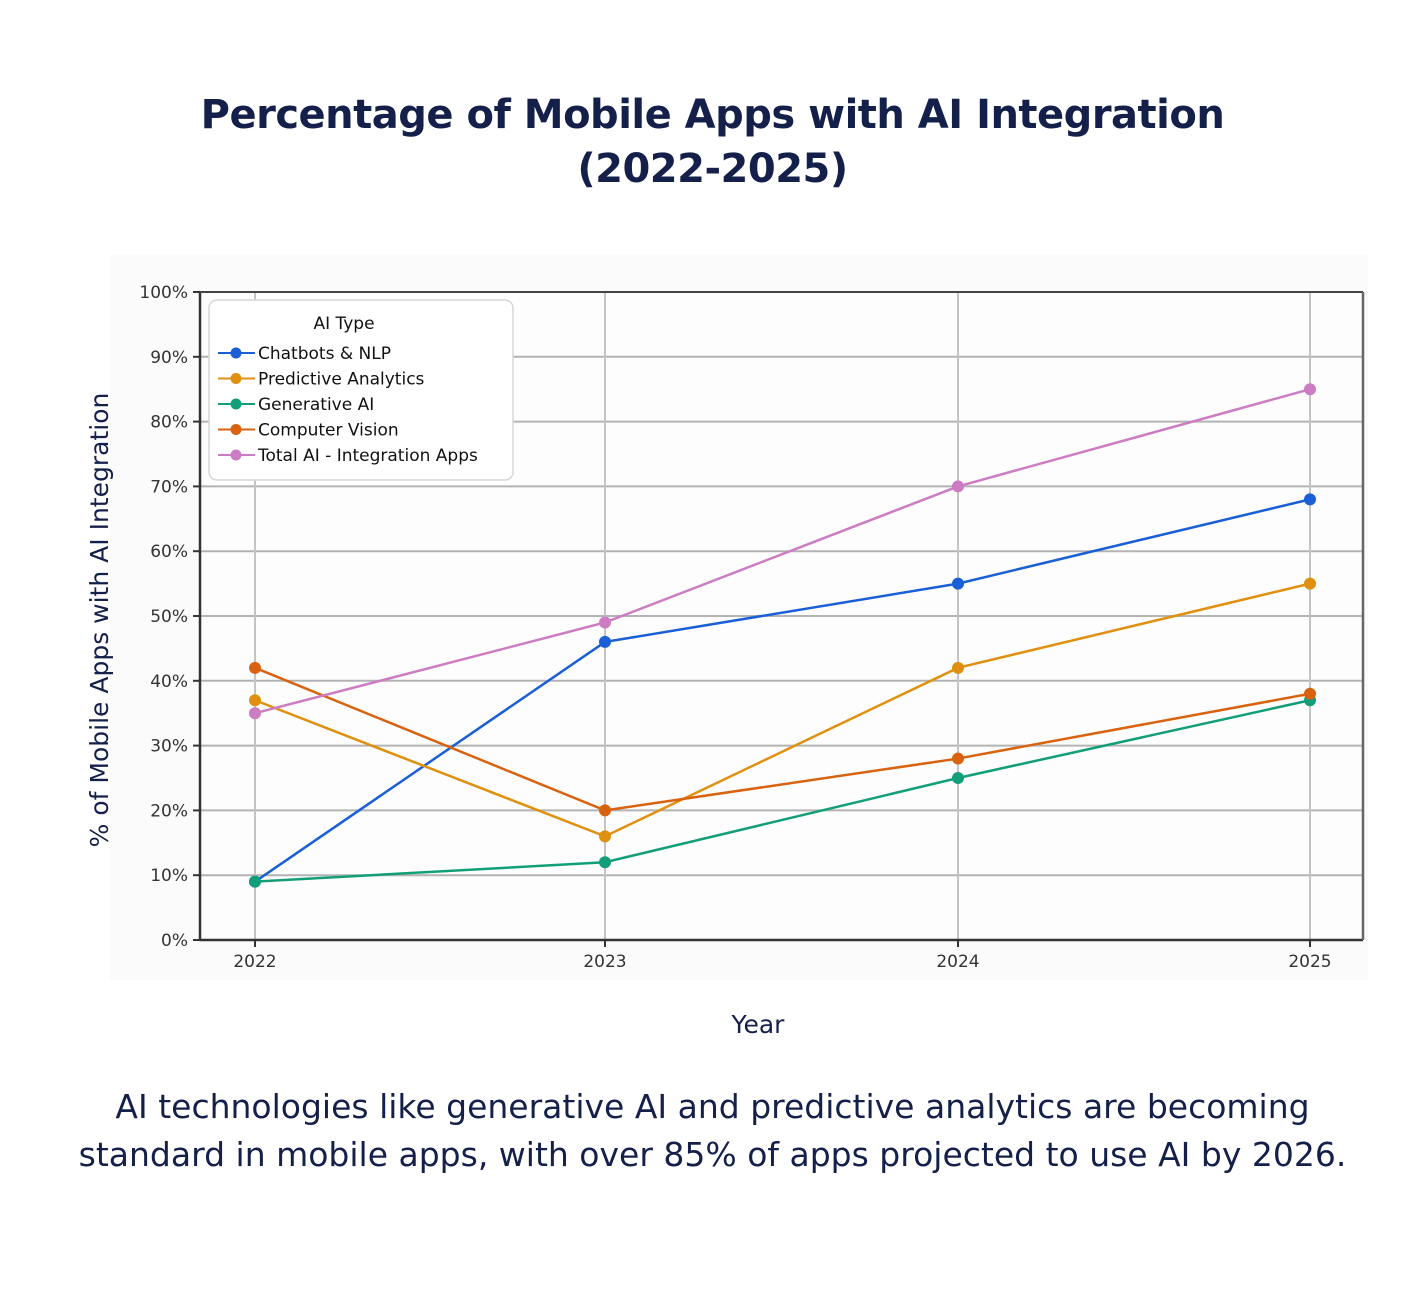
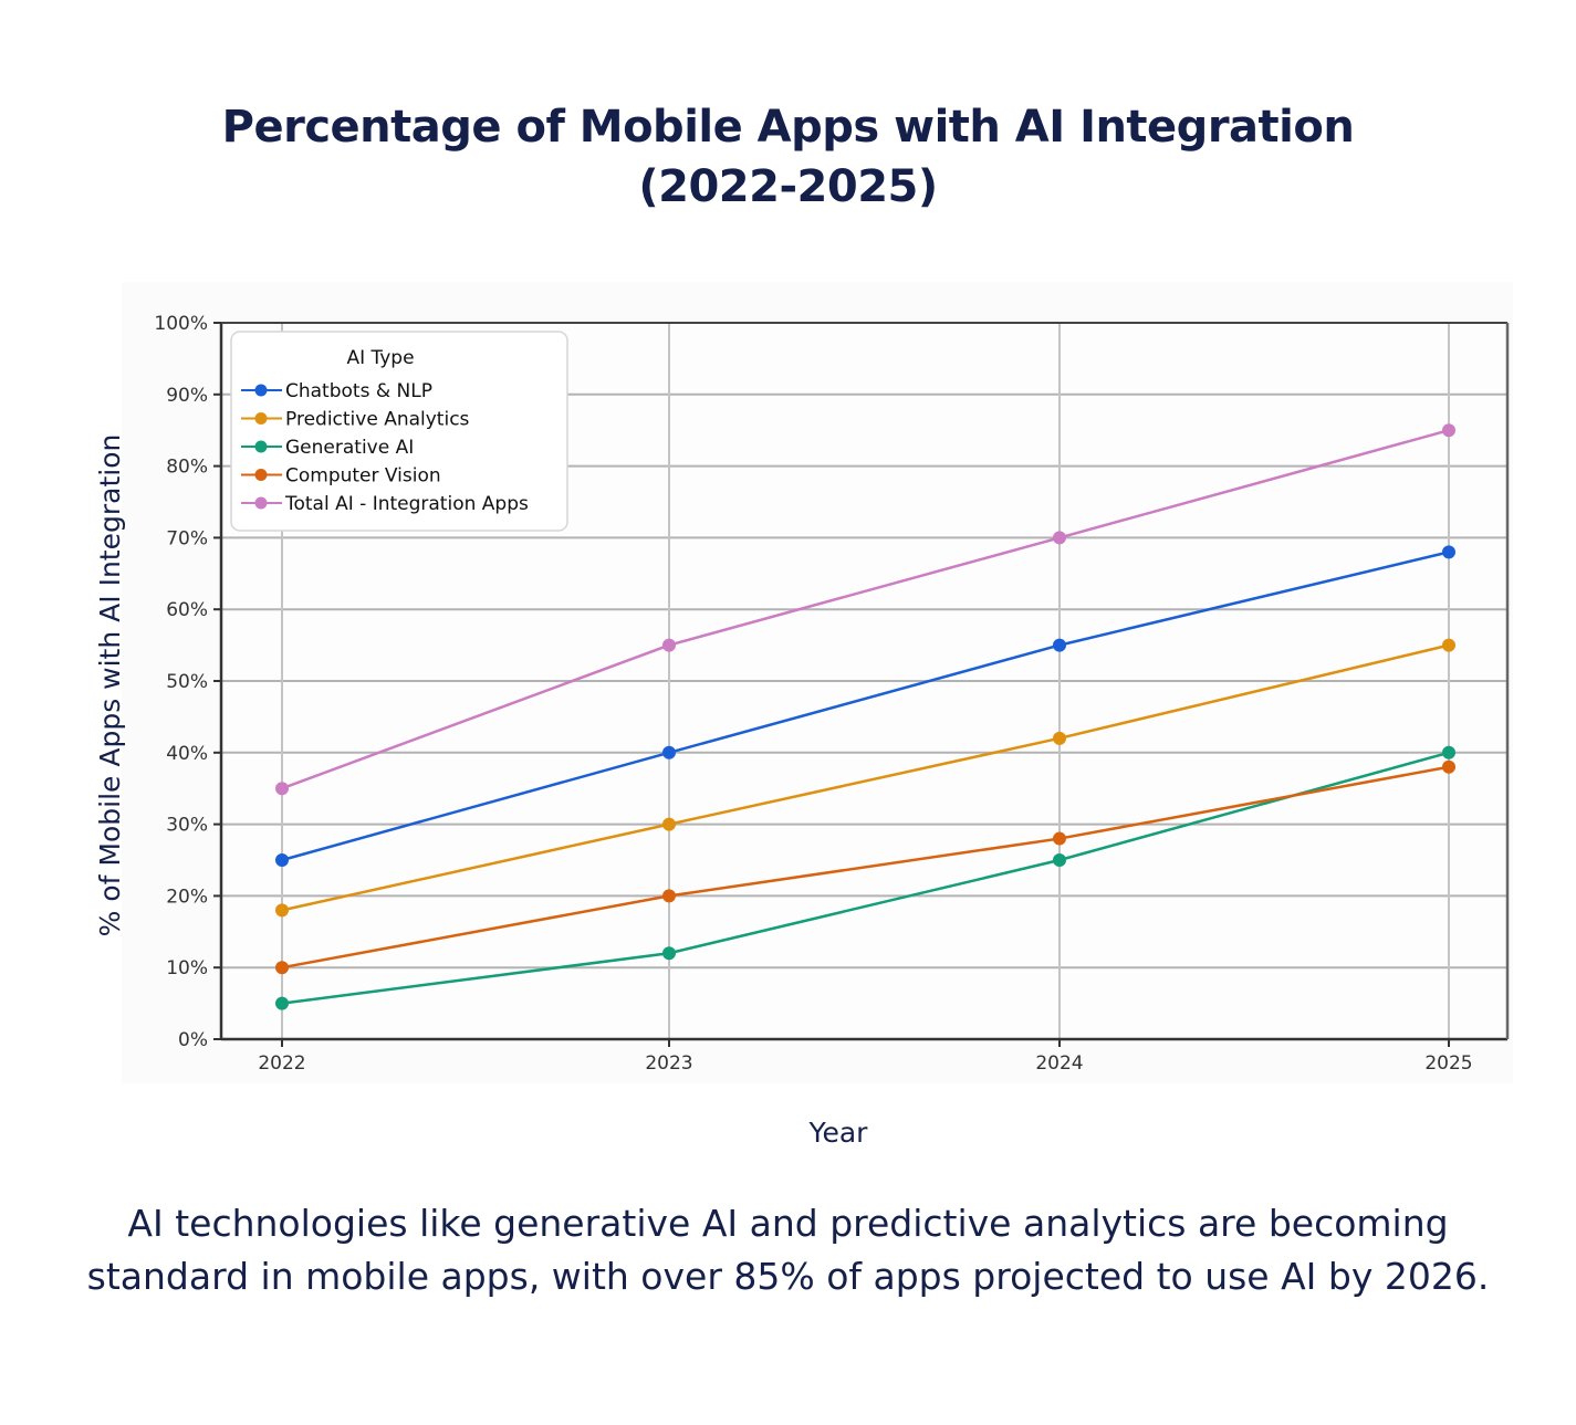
Chatbots & NLP/2022: 9% -> 25%
Predictive Analytics/2022: 37% -> 18%
Generative AI/2022: 9% -> 5%
Computer Vision/2022: 42% -> 10%
Chatbots & NLP/2023: 46% -> 40%
Predictive Analytics/2023: 16% -> 30%
Total AI - Integration Apps/2023: 49% -> 55%
Generative AI/2025: 37% -> 40%
